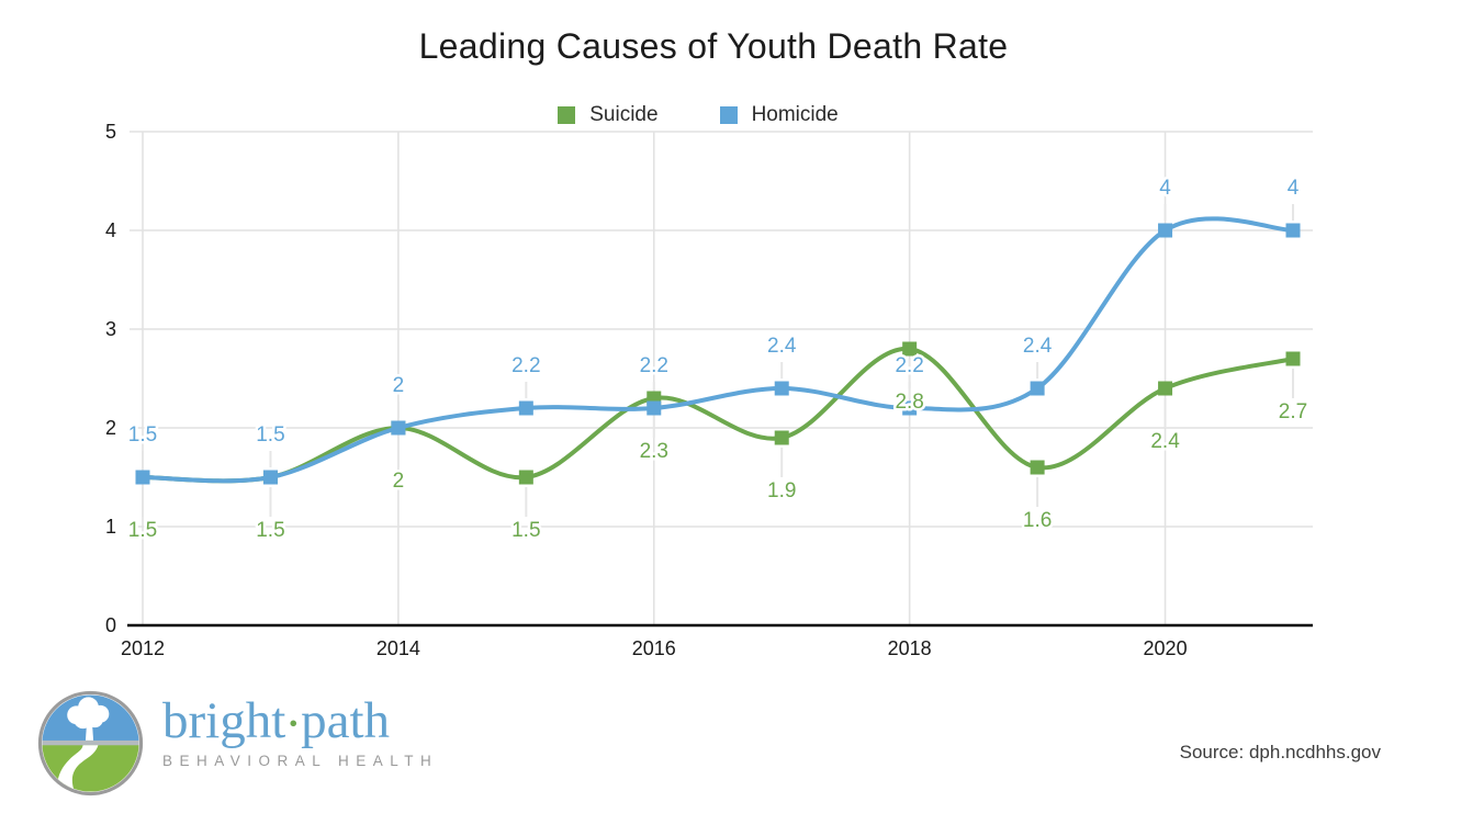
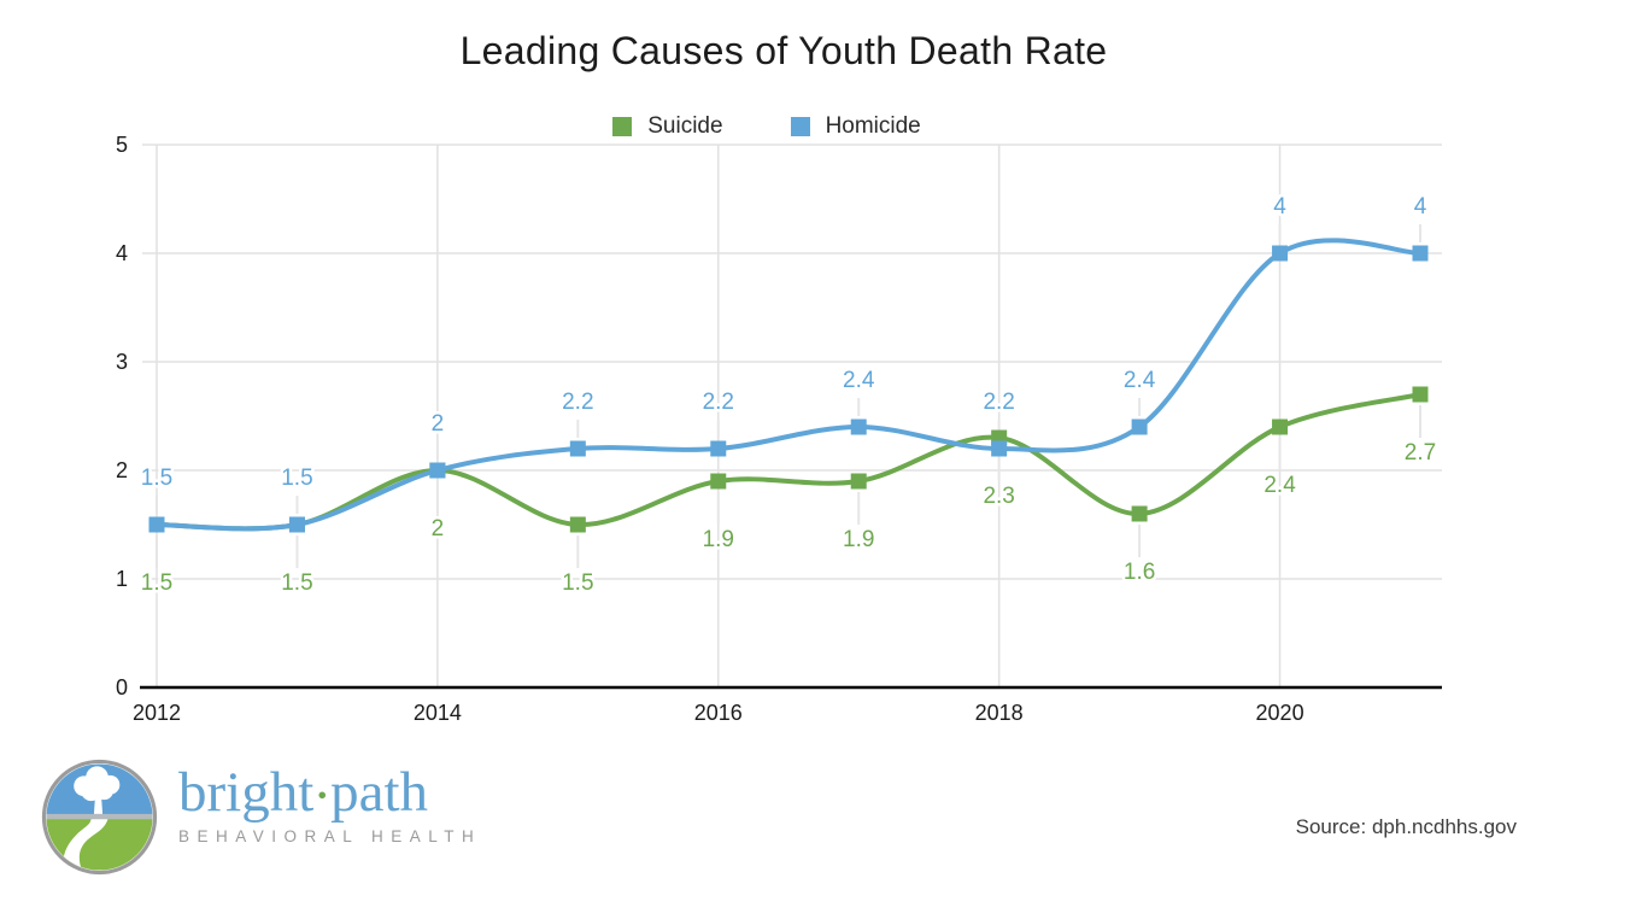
Suicide/2016: 2.3 -> 1.9
Suicide/2018: 2.8 -> 2.3
